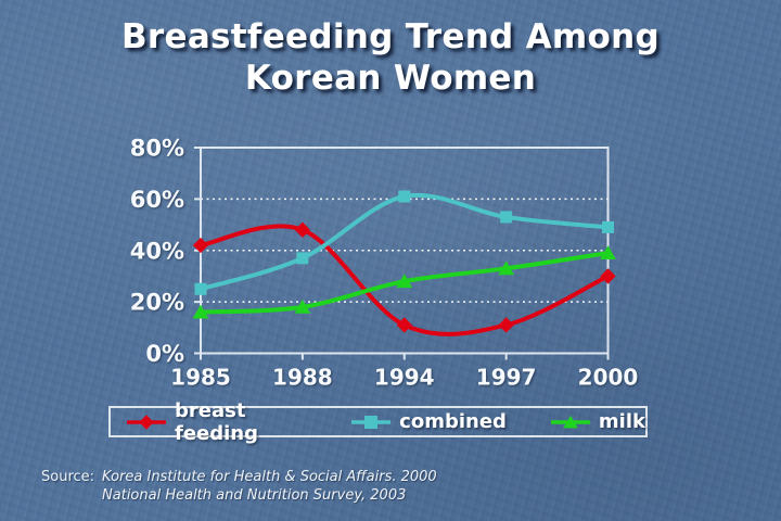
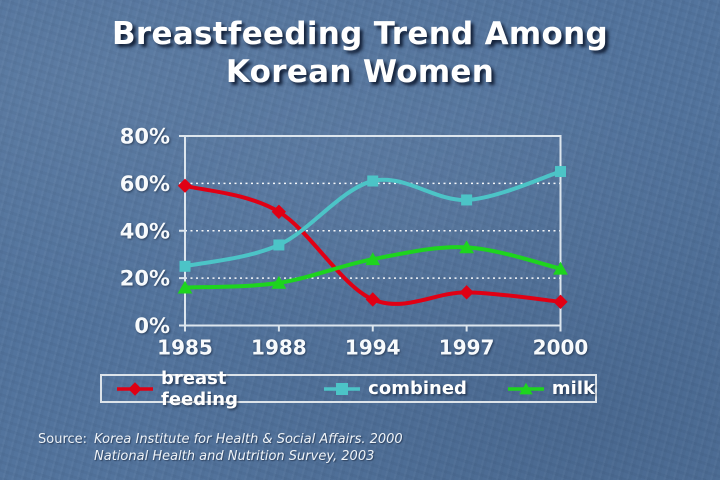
breast feeding/1985: 42% -> 59%
combined/1988: 37% -> 34%
breast feeding/1997: 11% -> 14%
breast feeding/2000: 30% -> 10%
combined/2000: 49% -> 65%
milk/2000: 39% -> 24%
